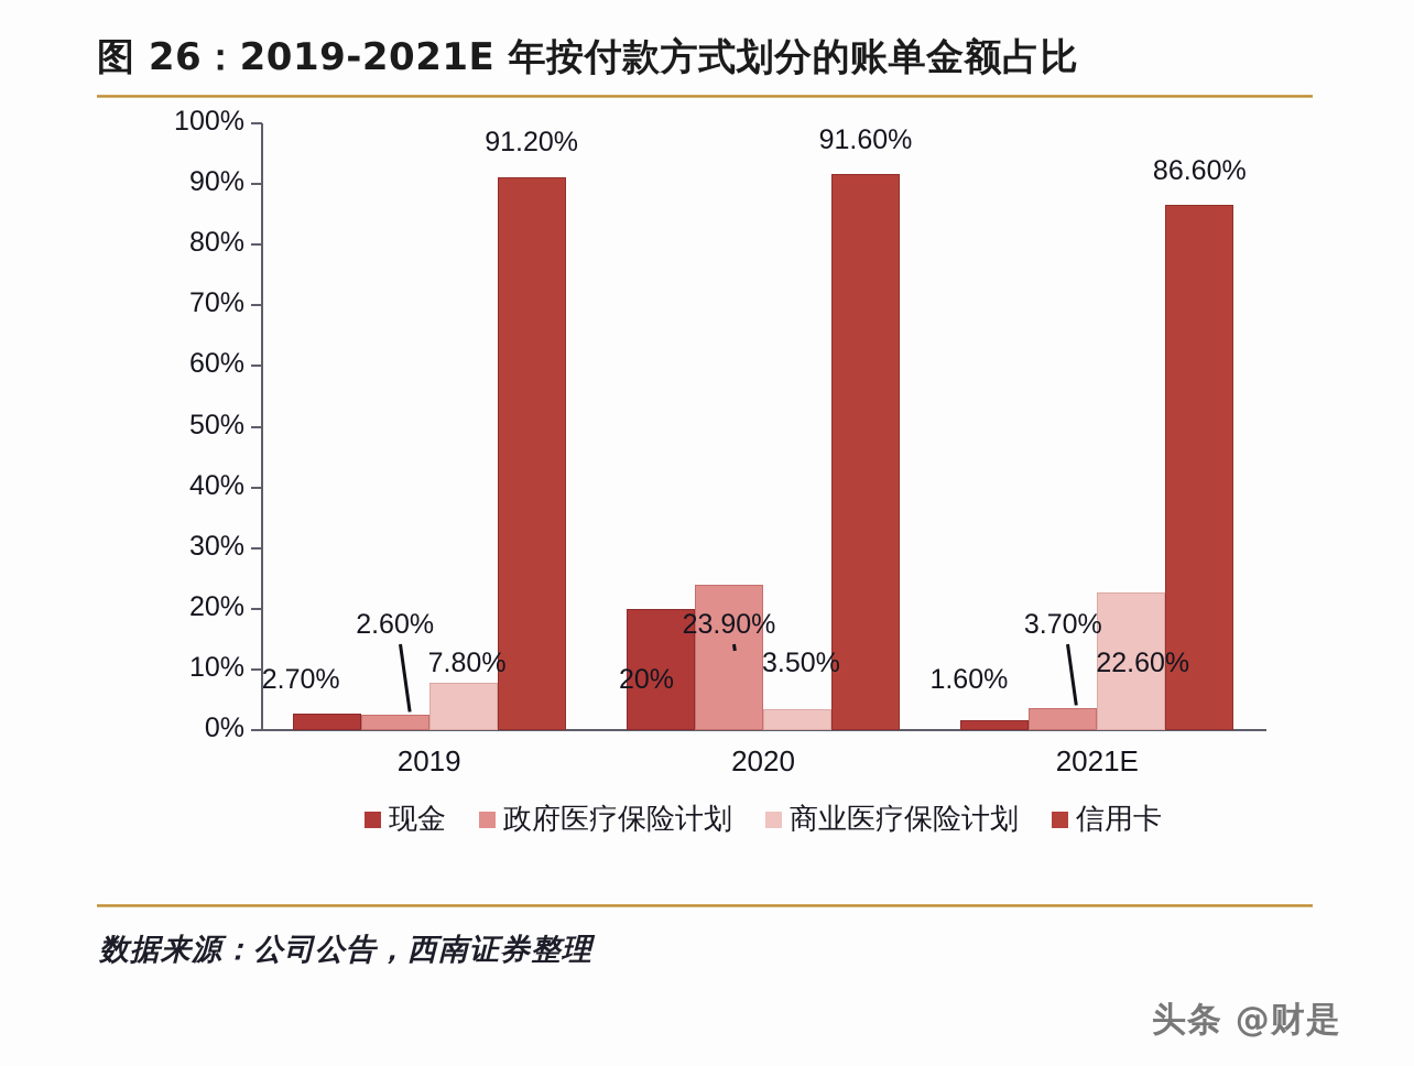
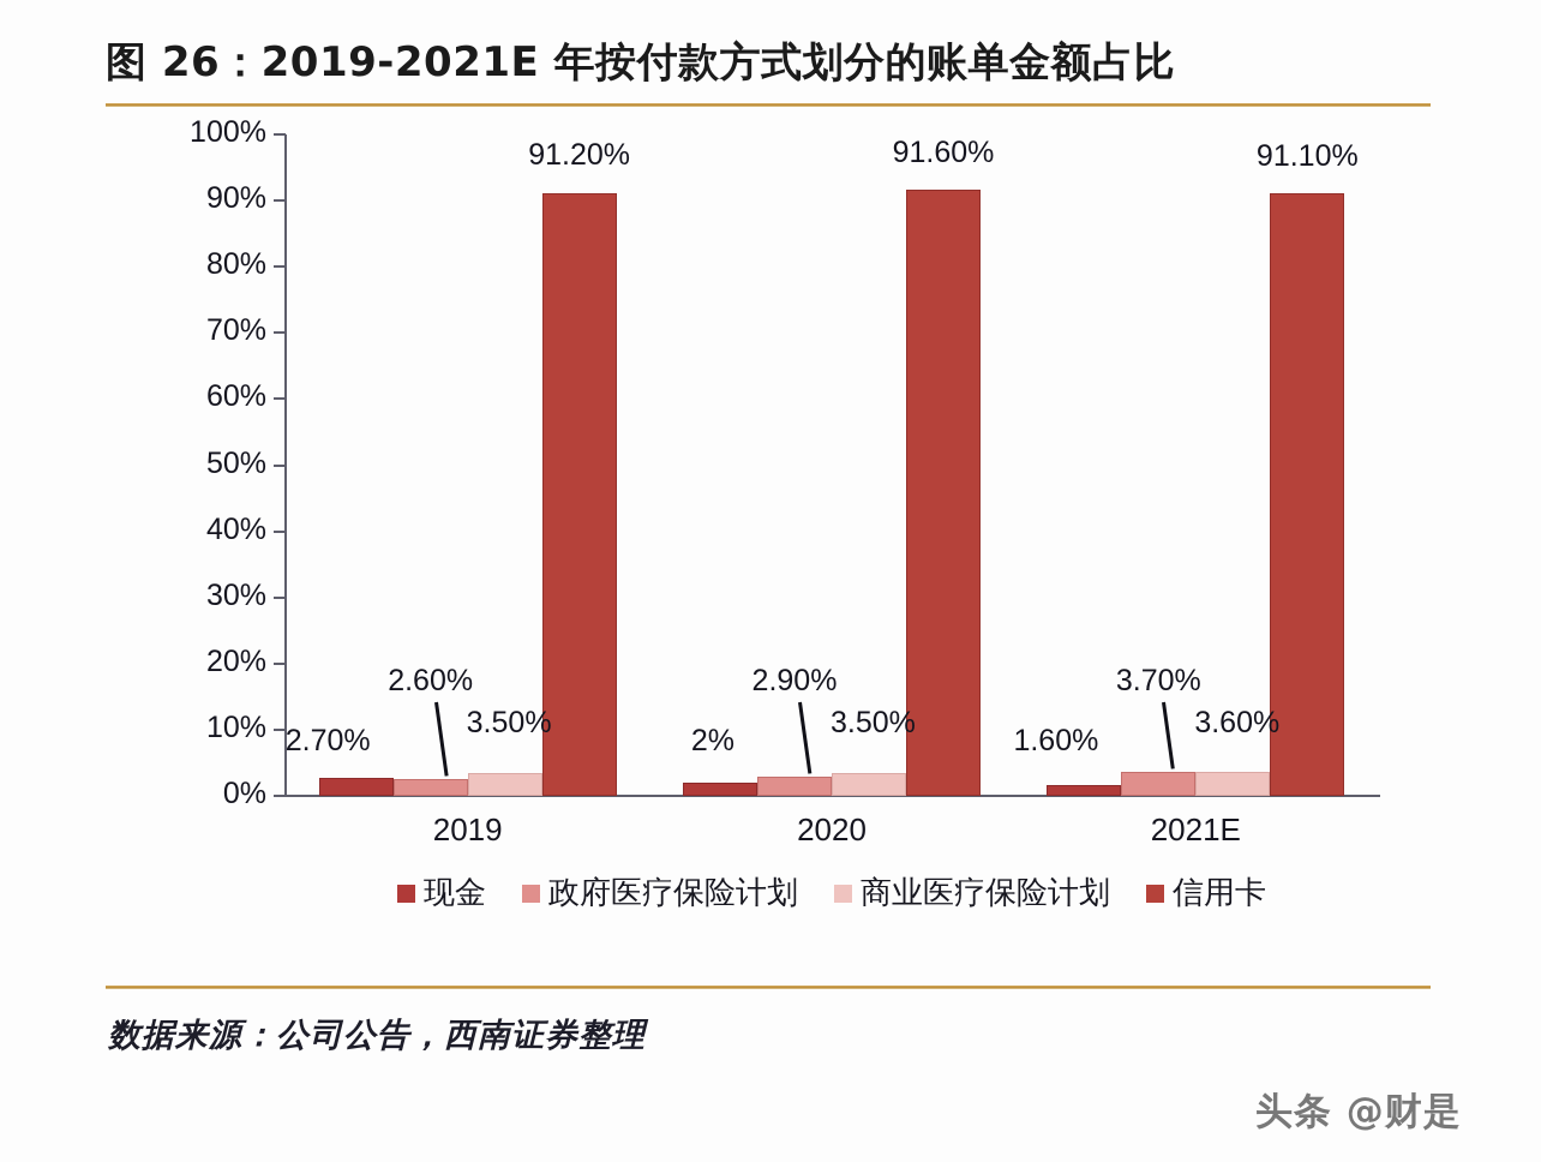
商业医疗保险计划/2019: 7.80% -> 3.50%
现金/2020: 20% -> 2%
政府医疗保险计划/2020: 23.90% -> 2.90%
商业医疗保险计划/2021E: 22.60% -> 3.60%
信用卡/2021E: 86.60% -> 91.10%
